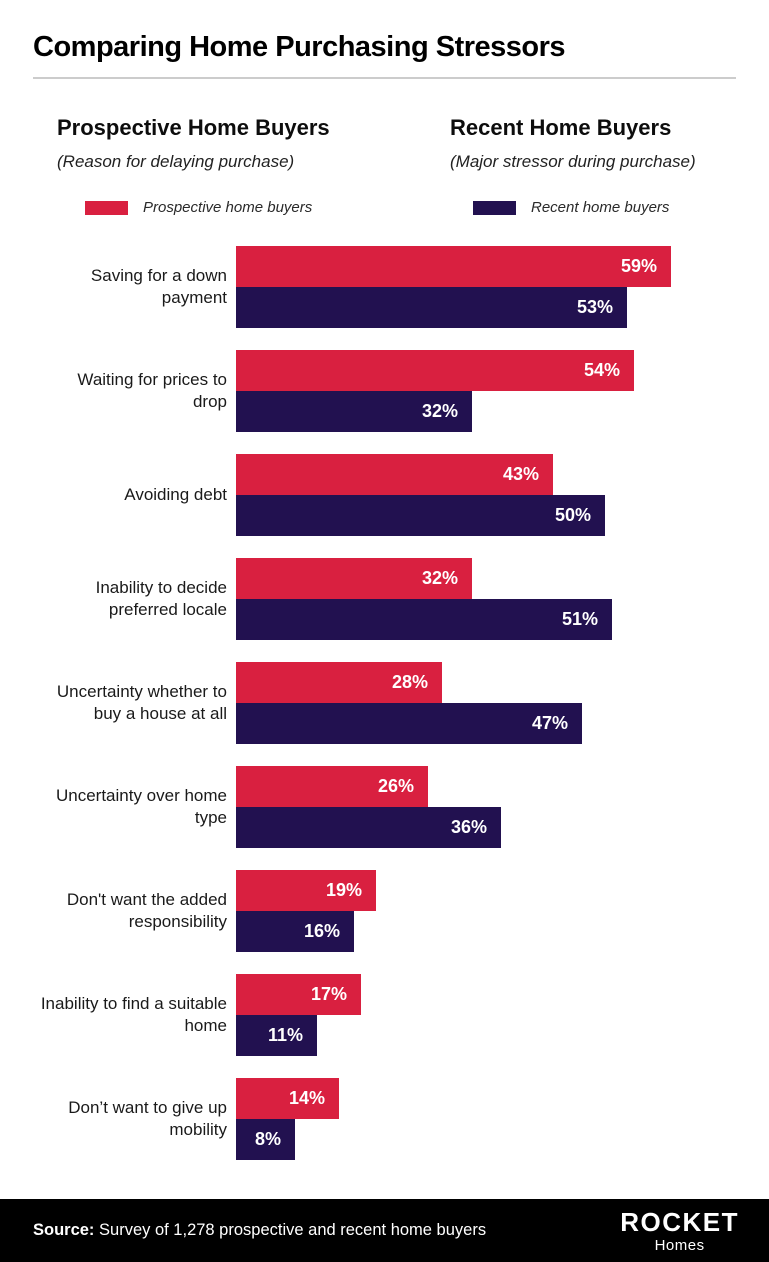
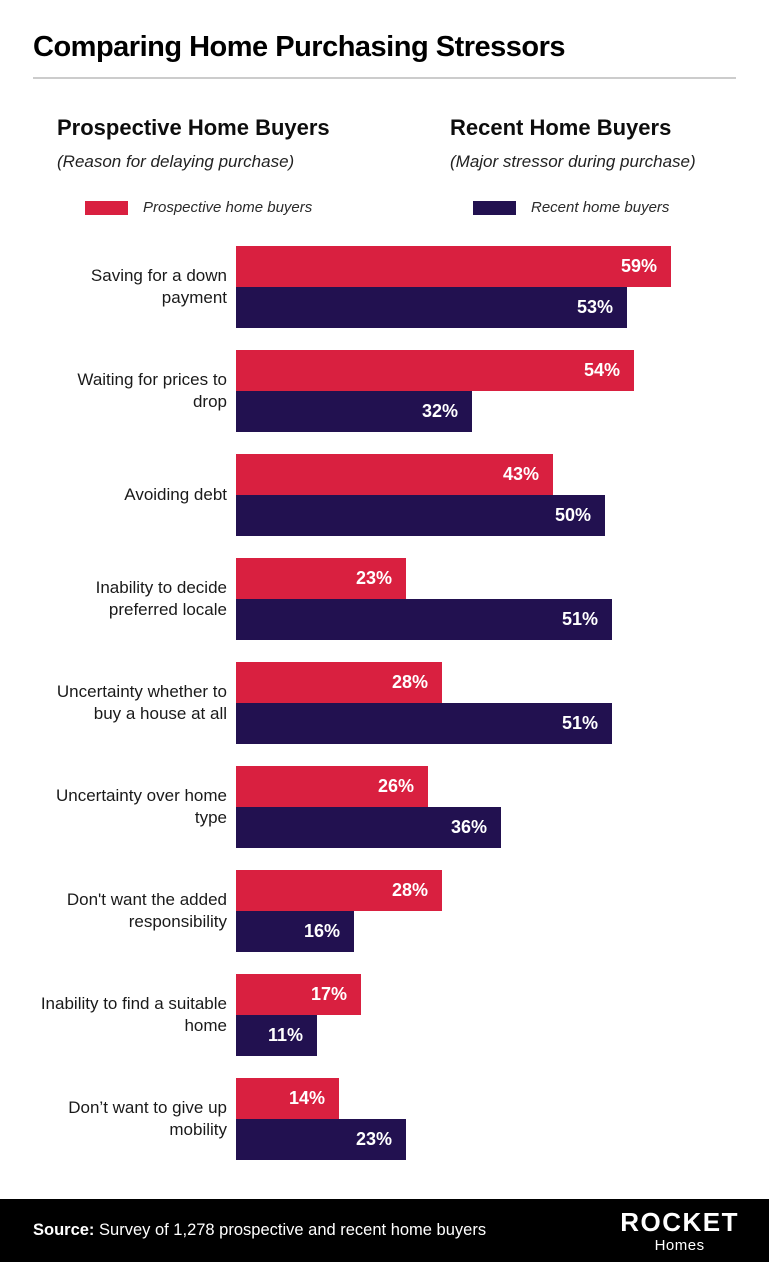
Prospective home buyers/Inability to decide preferred locale: 32% -> 23%
Recent home buyers/Uncertainty whether to buy a house at all: 47% -> 51%
Prospective home buyers/Don't want the added responsibility: 19% -> 28%
Recent home buyers/Don’t want to give up mobility: 8% -> 23%
